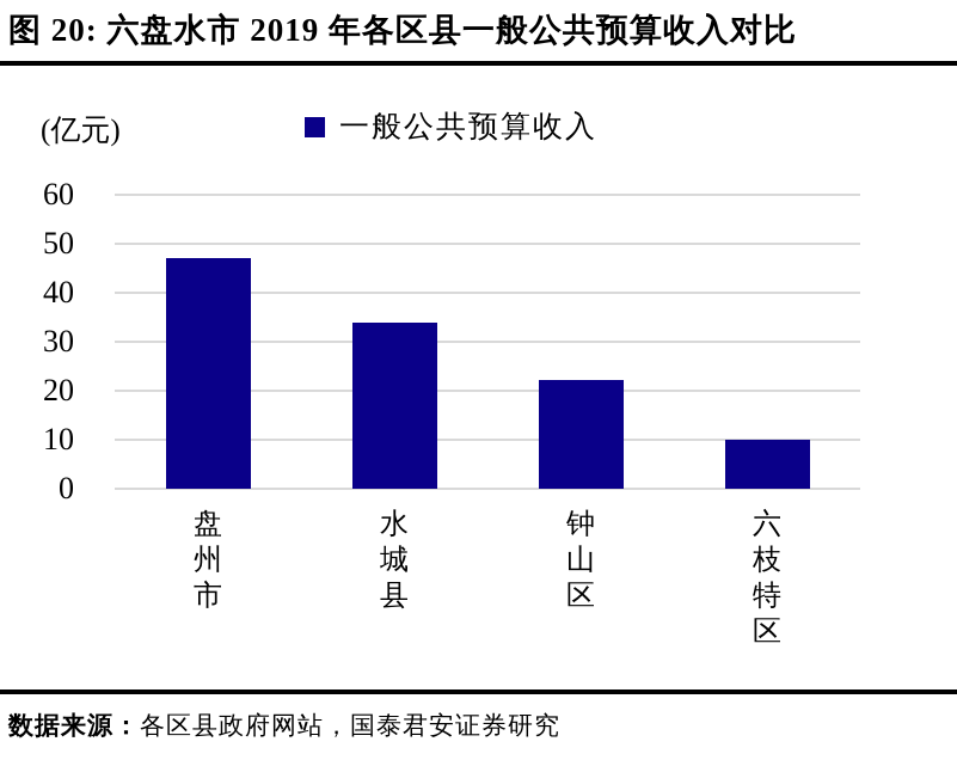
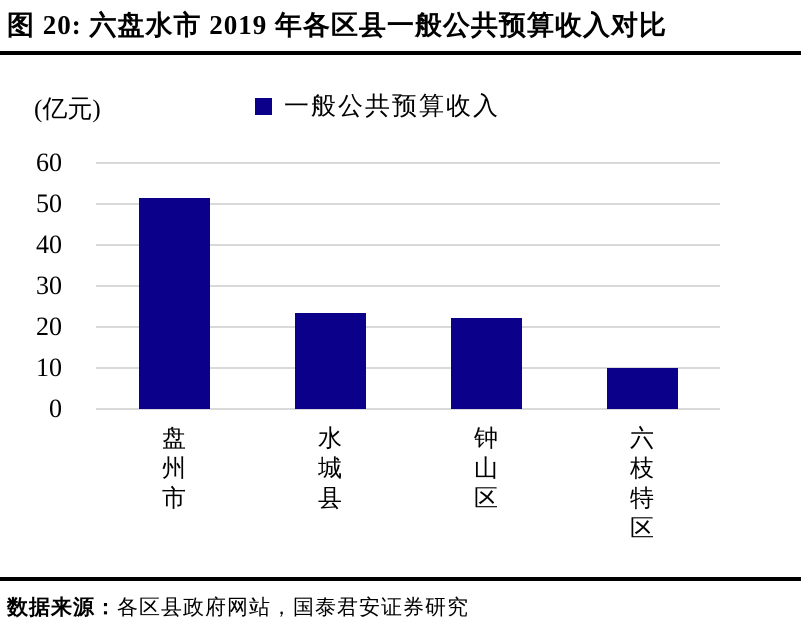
盘州市: 47 -> 52
水城县: 34 -> 23
